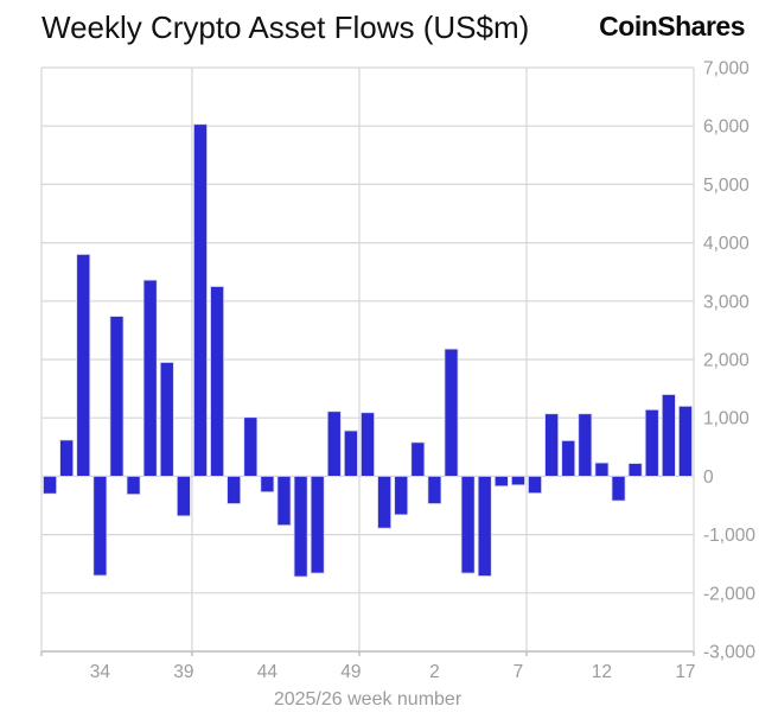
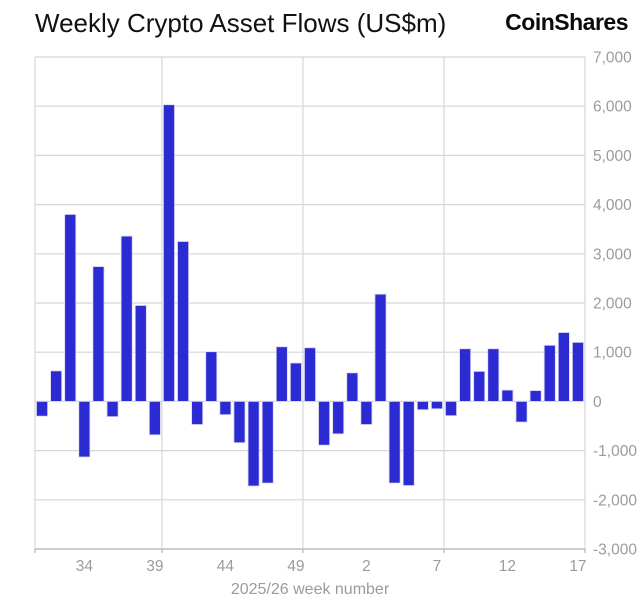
34: -1700 -> -1100
